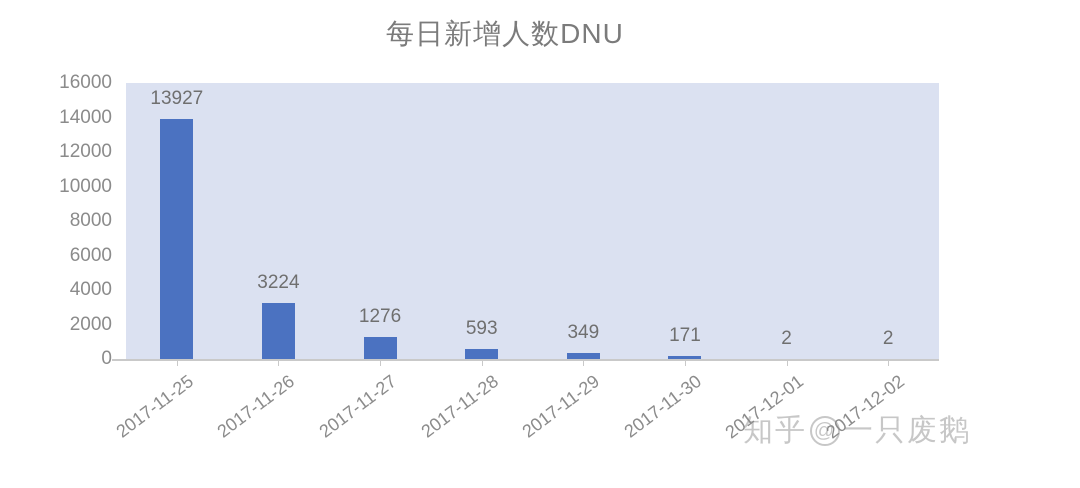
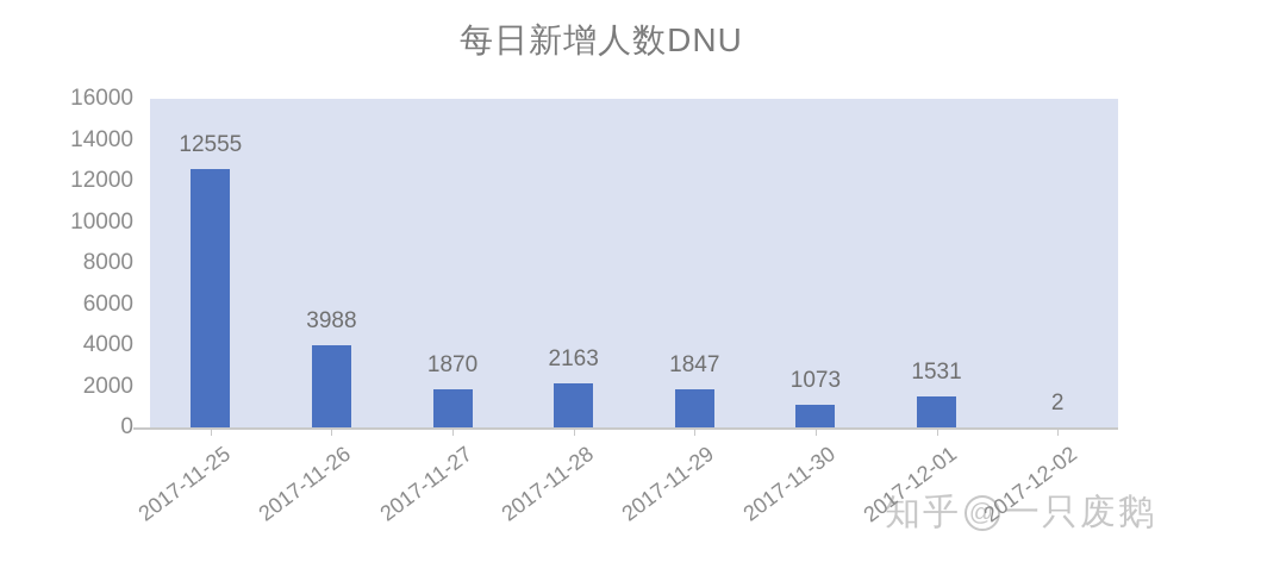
2017-11-25: 13927 -> 12555
2017-11-26: 3224 -> 3988
2017-11-27: 1276 -> 1870
2017-11-28: 593 -> 2163
2017-11-29: 349 -> 1847
2017-11-30: 171 -> 1073
2017-12-01: 2 -> 1531
